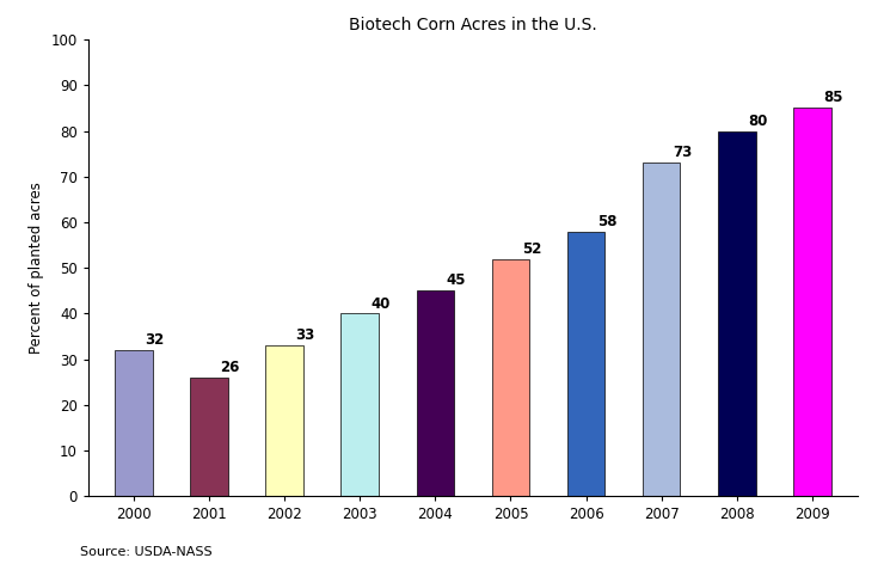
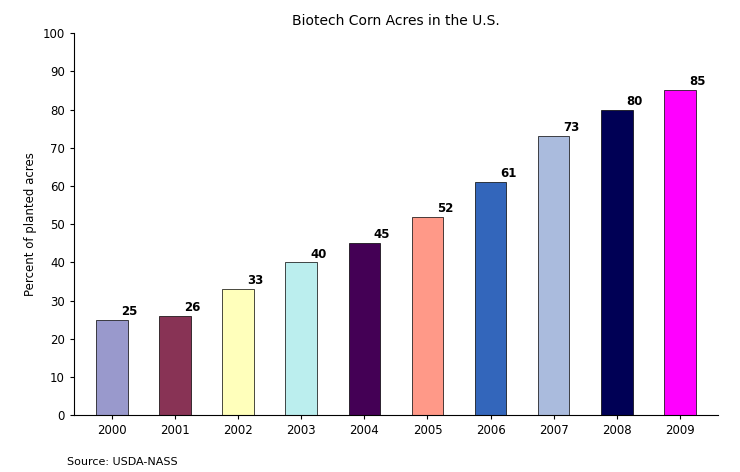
2000: 32 -> 25
2006: 58 -> 61
